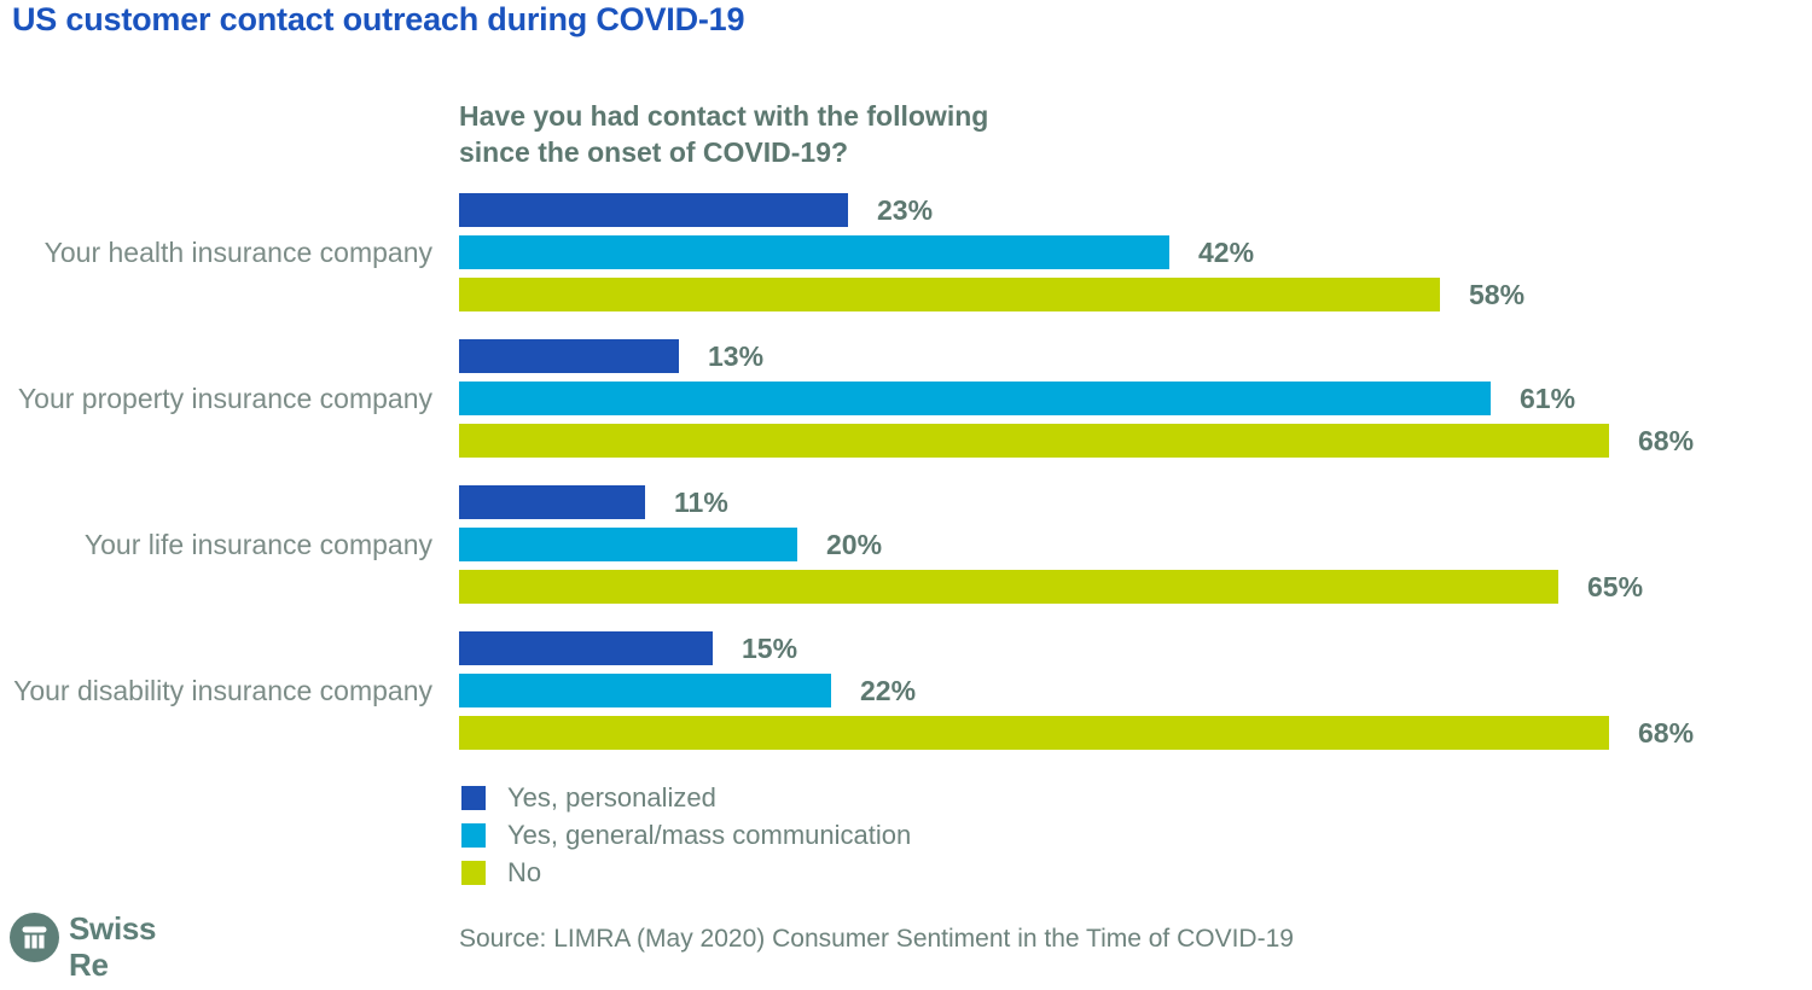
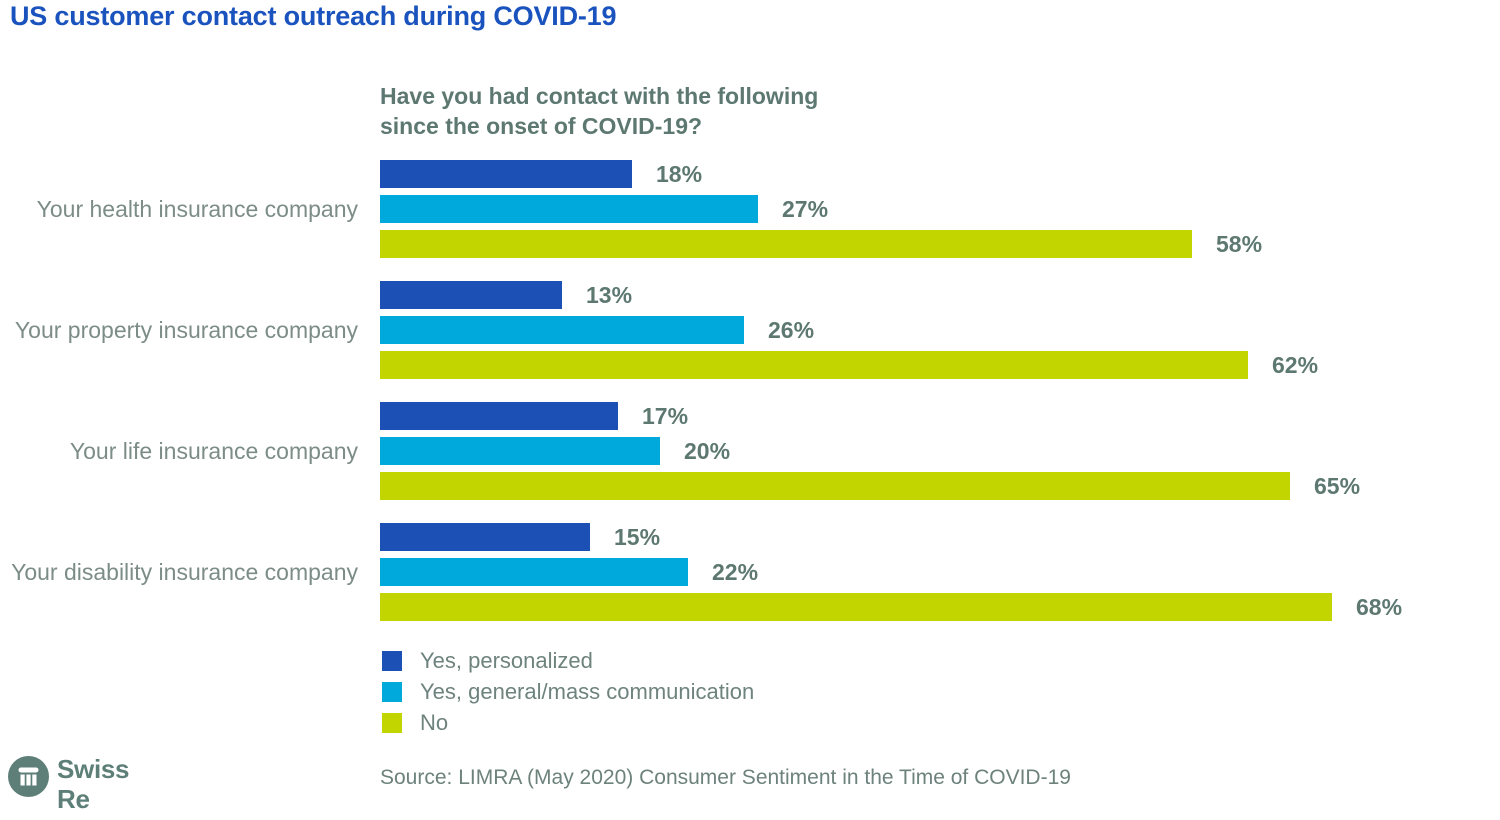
Yes, personalized/Your health insurance company: 23% -> 18%
Yes, general/mass communication/Your health insurance company: 42% -> 27%
Yes, general/mass communication/Your property insurance company: 61% -> 26%
No/Your property insurance company: 68% -> 62%
Yes, personalized/Your life insurance company: 11% -> 17%
